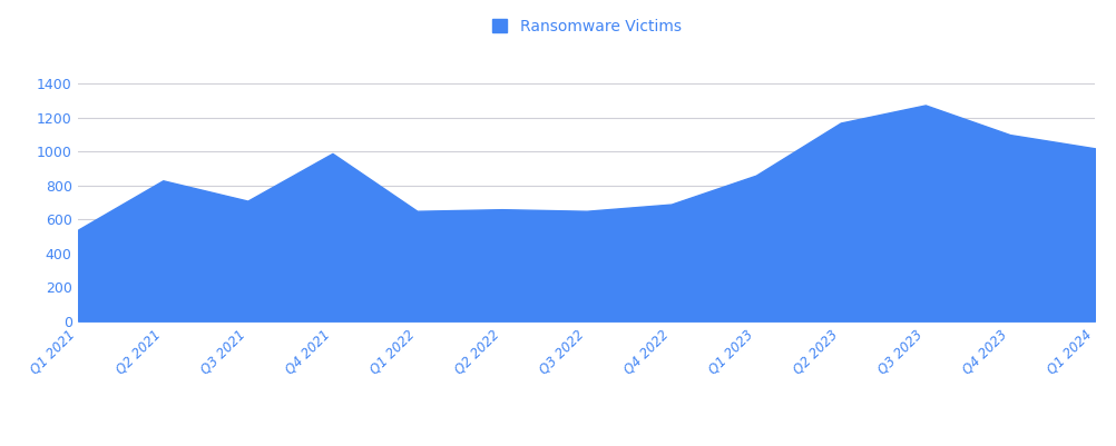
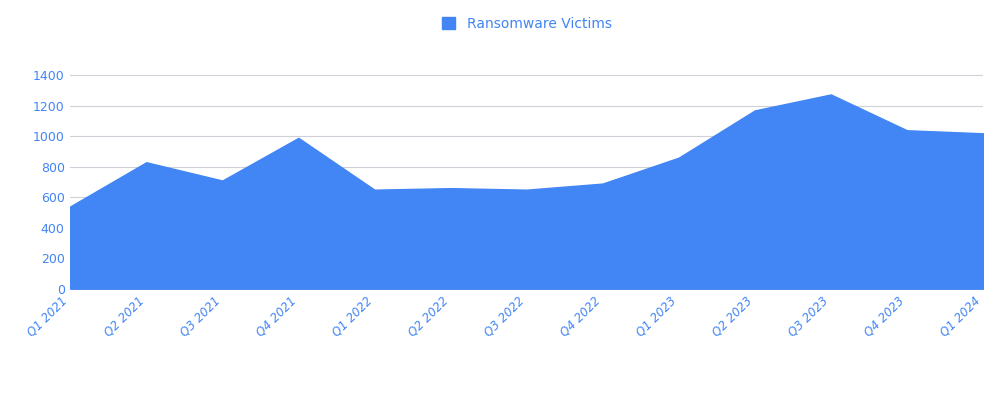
Q4 2023: 1100 -> 1040
